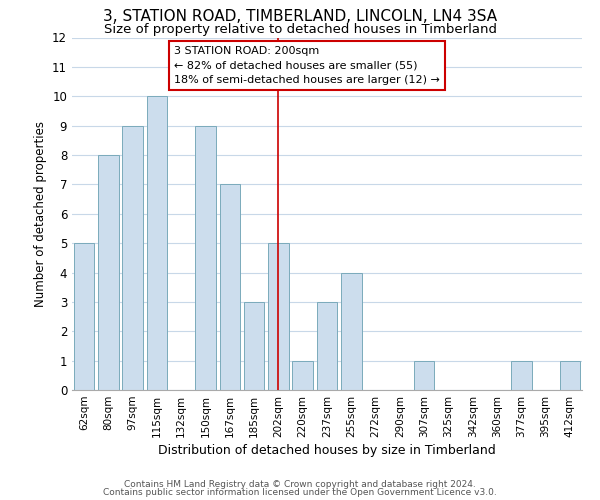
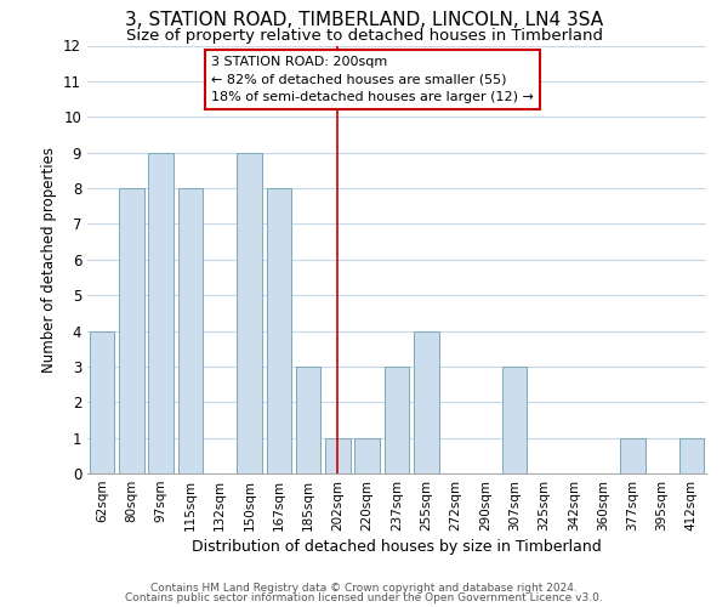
62sqm: 5 -> 4
115sqm: 10 -> 8
167sqm: 7 -> 8
202sqm: 5 -> 1
307sqm: 1 -> 3
